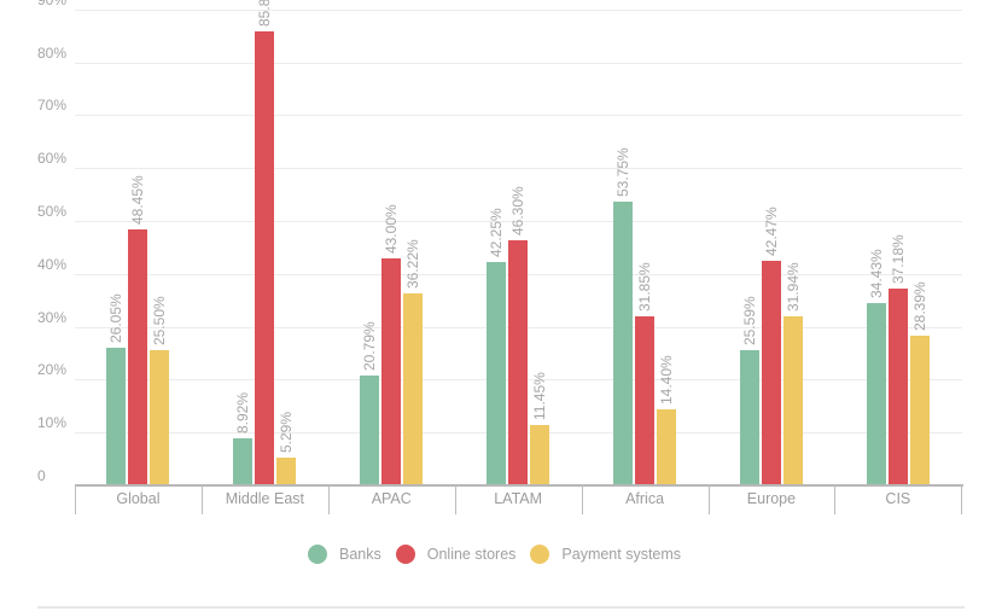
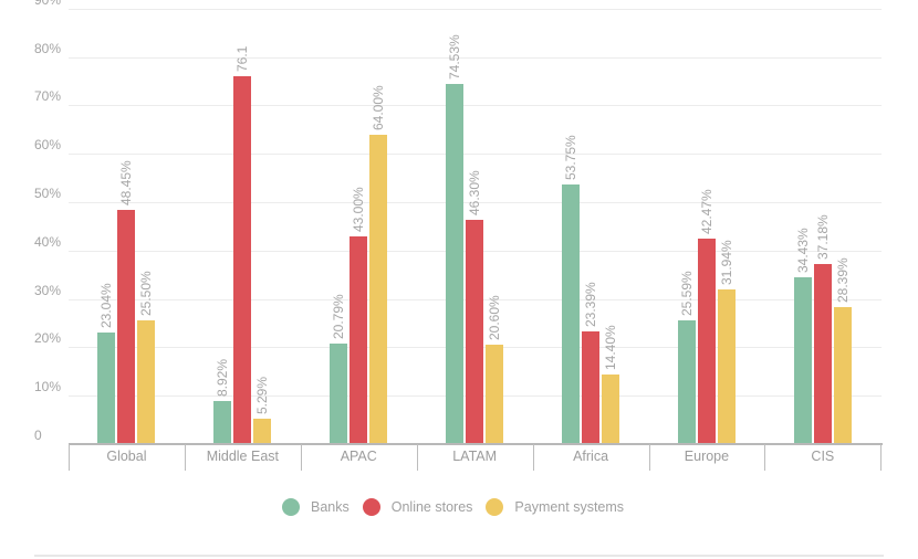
Banks/Global: 26.05% -> 23.04%
Online stores/Middle East: 85.8 -> 76.1
Payment systems/APAC: 36.22% -> 64.00%
Banks/LATAM: 42.25% -> 74.53%
Payment systems/LATAM: 11.45% -> 20.60%
Online stores/Africa: 31.85% -> 23.39%
